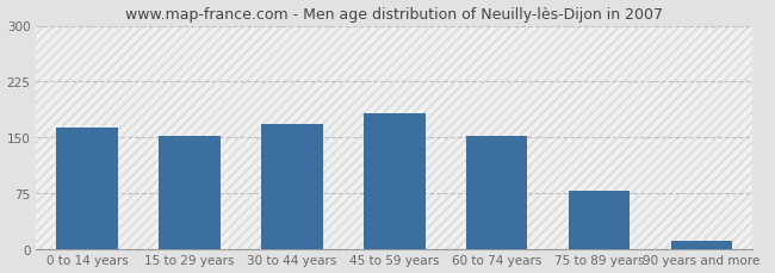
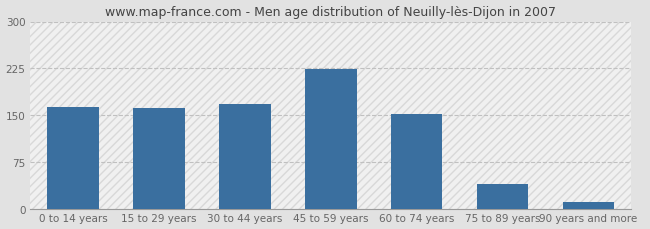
15 to 29 years: 152 -> 162
45 to 59 years: 182 -> 224
75 to 89 years: 78 -> 40
